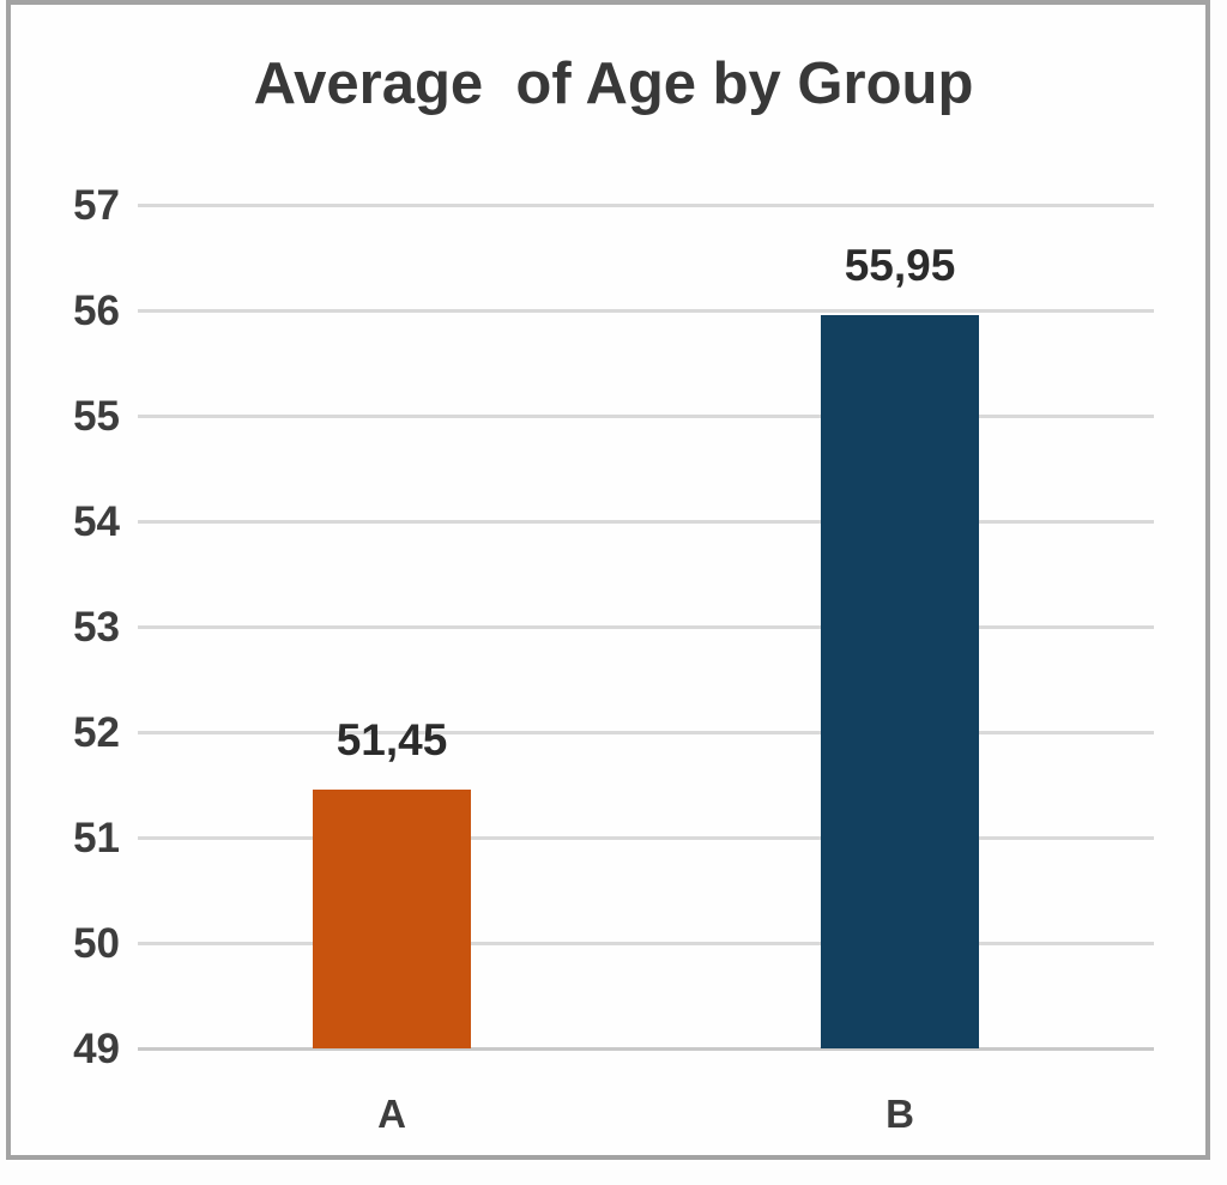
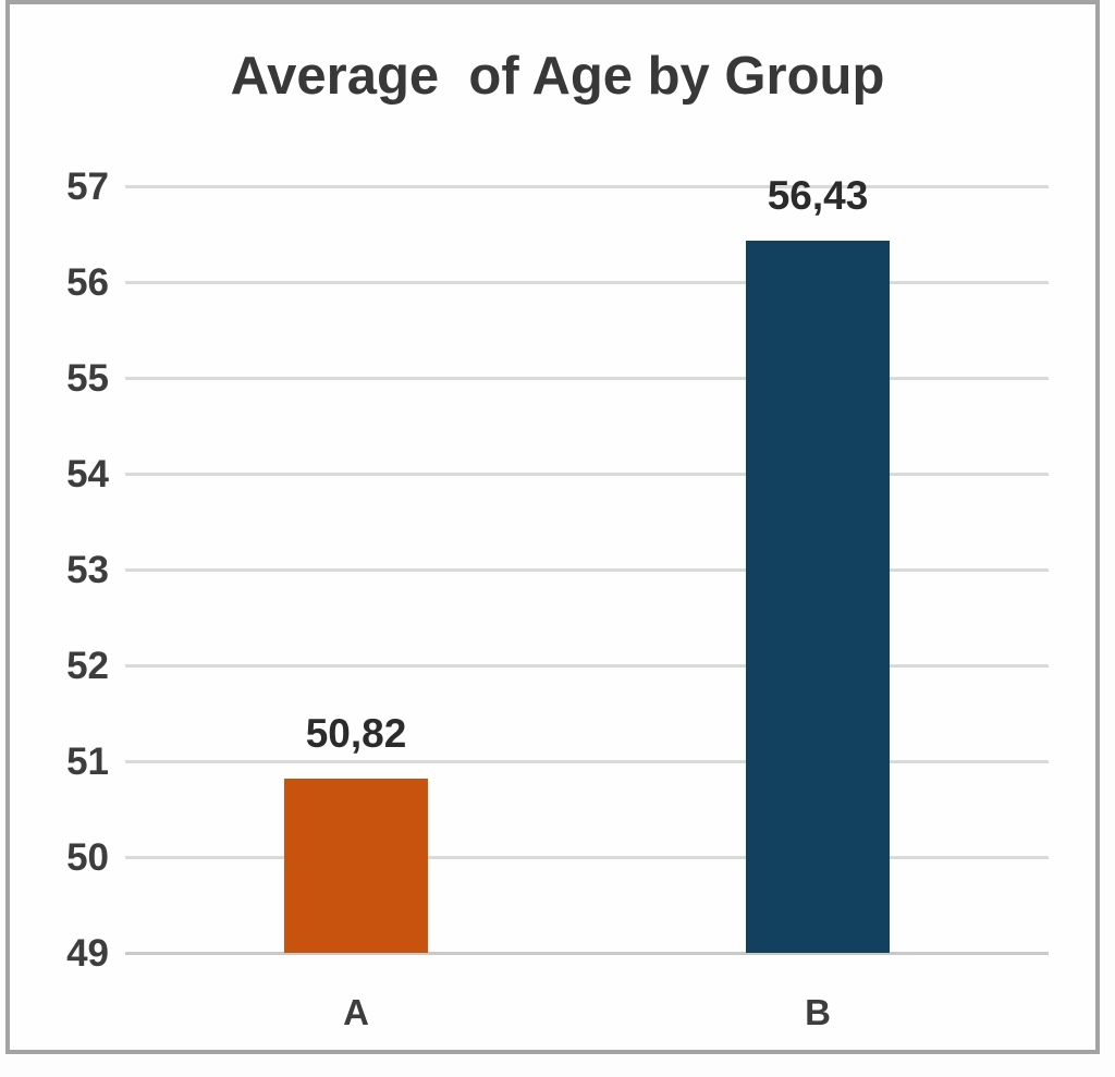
A: 51,45 -> 50,82
B: 55,95 -> 56,43
